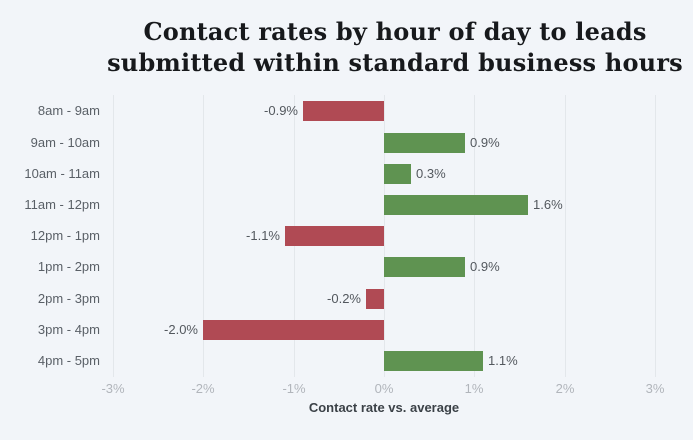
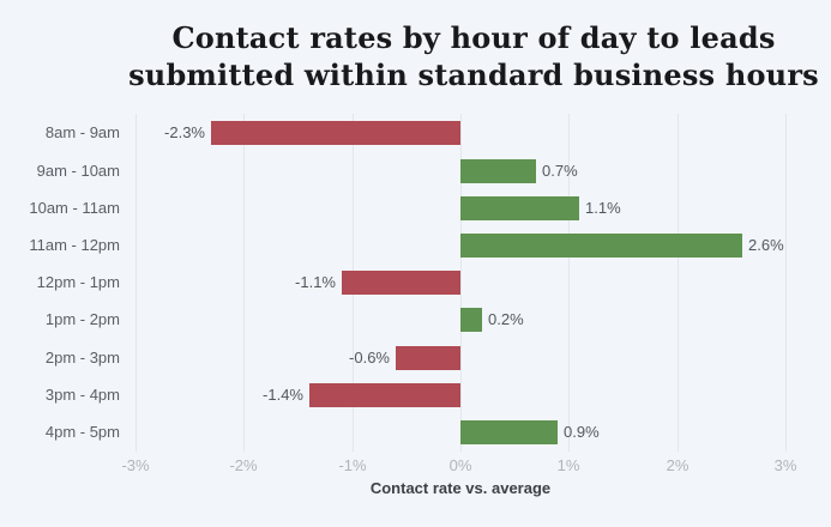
8am - 9am: -0.9% -> -2.3%
9am - 10am: 0.9% -> 0.7%
10am - 11am: 0.3% -> 1.1%
11am - 12pm: 1.6% -> 2.6%
1pm - 2pm: 0.9% -> 0.2%
2pm - 3pm: -0.2% -> -0.6%
3pm - 4pm: -2.0% -> -1.4%
4pm - 5pm: 1.1% -> 0.9%
